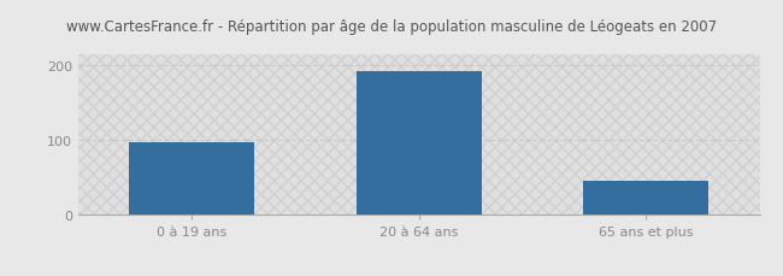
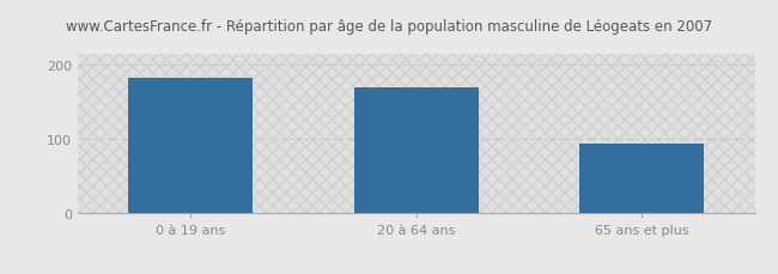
0 à 19 ans: 98 -> 182
20 à 64 ans: 193 -> 170
65 ans et plus: 45 -> 94
